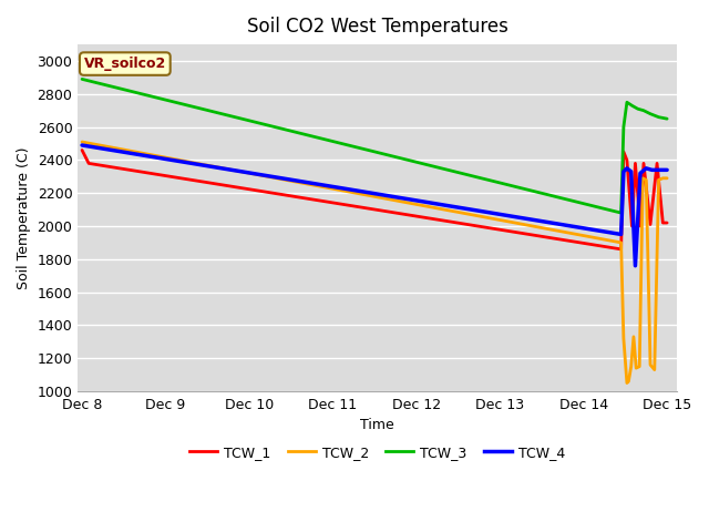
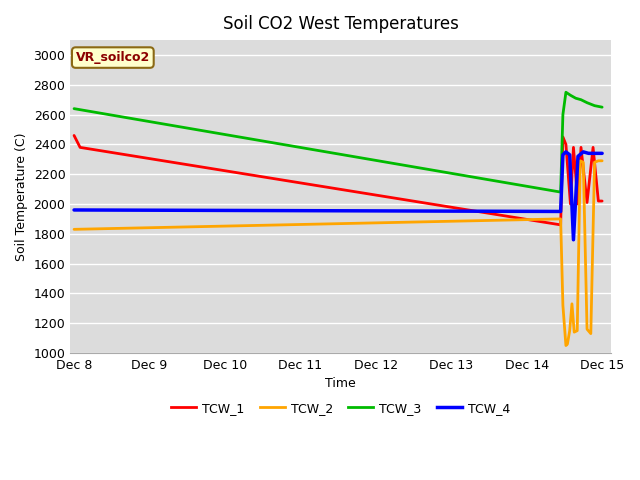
TCW_2/Dec 8: 2510 -> 1830
TCW_3/Dec 8: 2890 -> 2640
TCW_4/Dec 8: 2490 -> 1960
